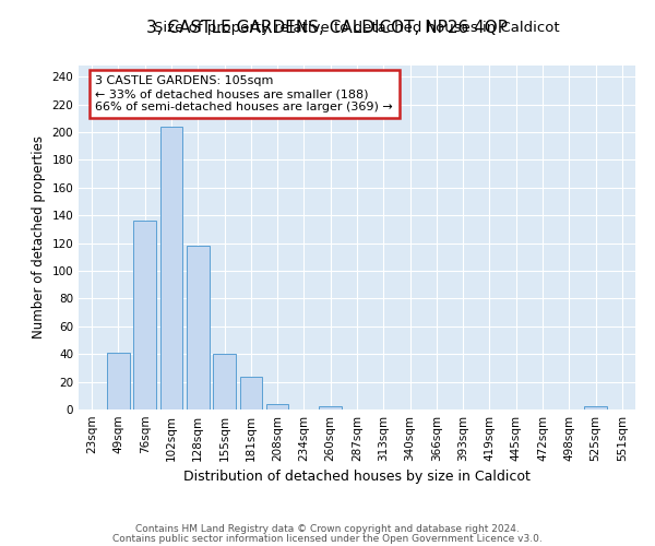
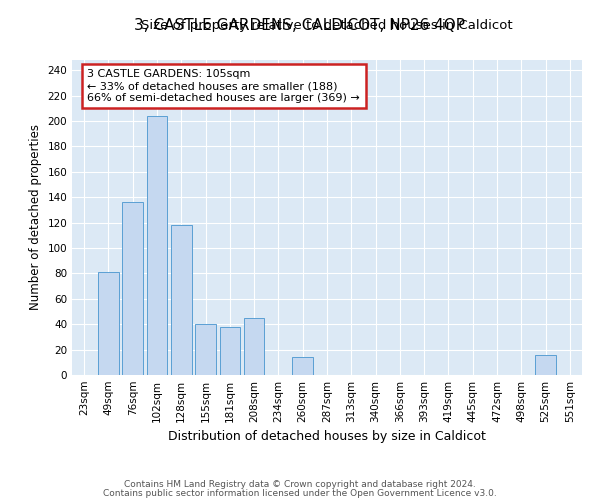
49sqm: 41 -> 81
181sqm: 24 -> 38
208sqm: 4 -> 45
260sqm: 2 -> 14
525sqm: 2 -> 16
